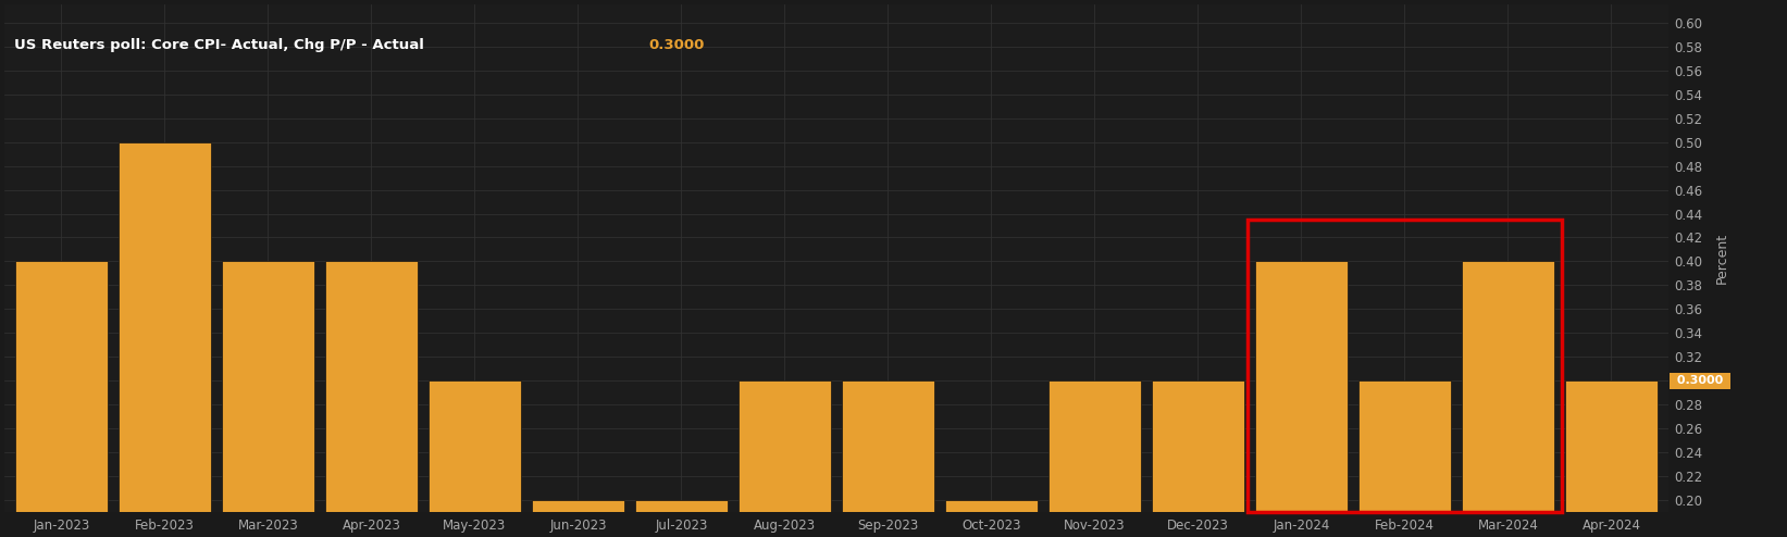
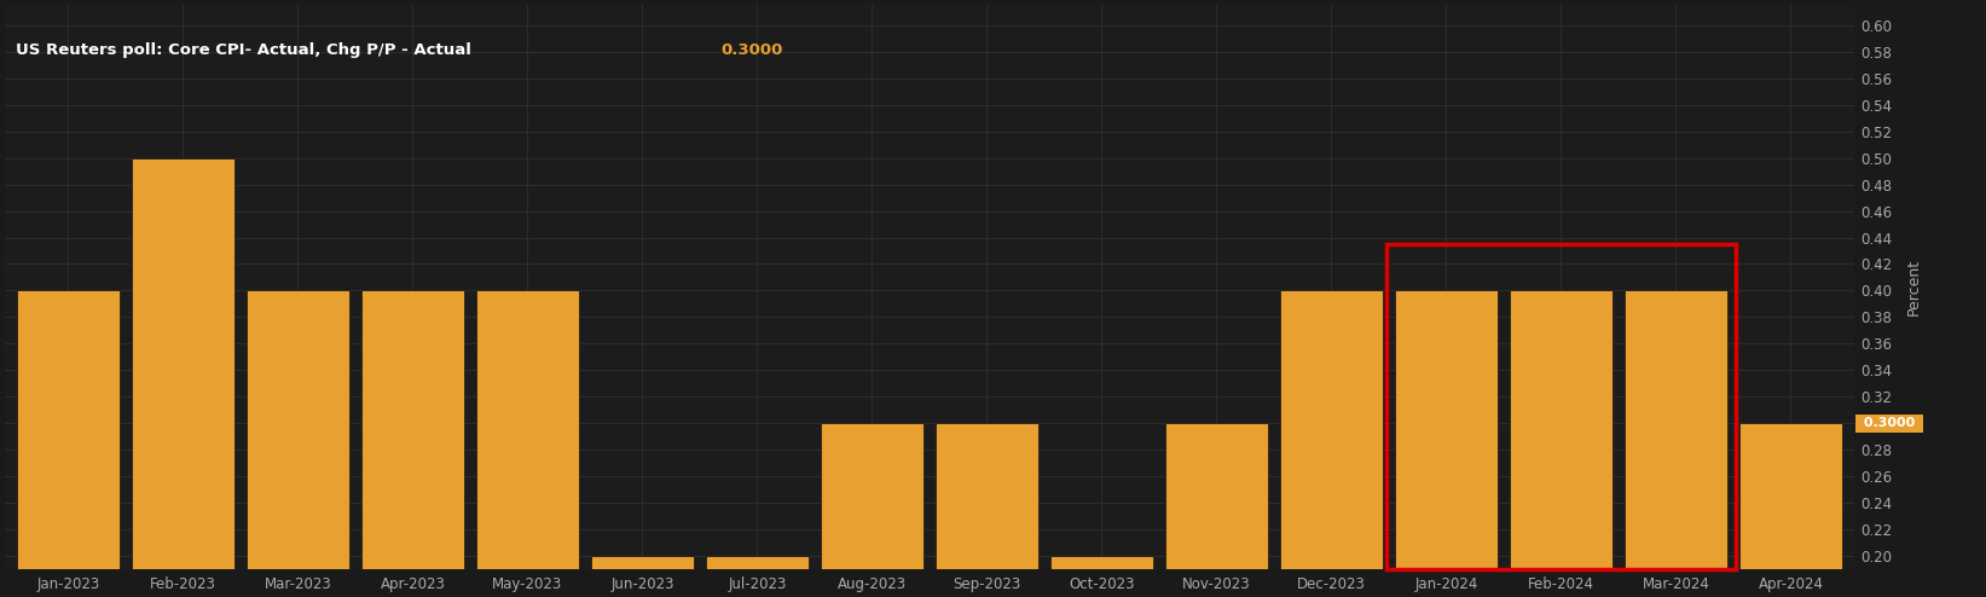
May-2023: 0.3 -> 0.4
Dec-2023: 0.3 -> 0.4
Feb-2024: 0.3 -> 0.4
